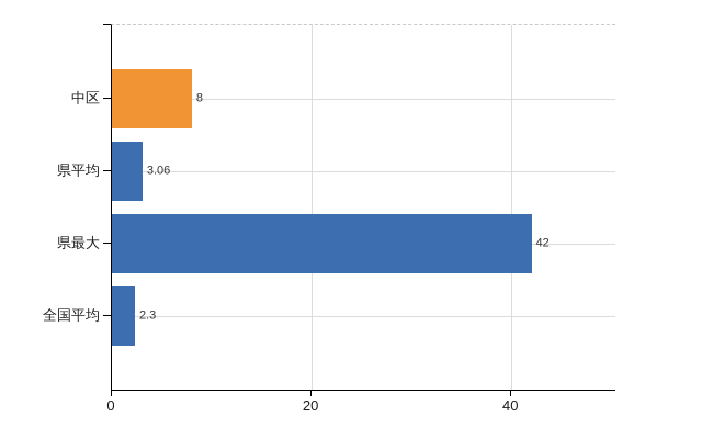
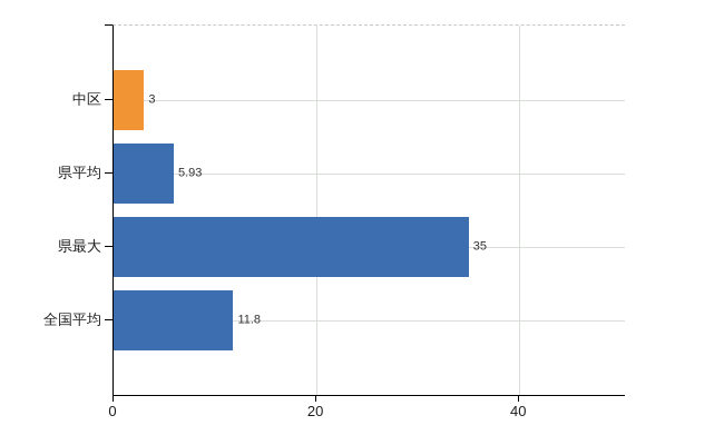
中区: 8 -> 3
県平均: 3.06 -> 5.93
県最大: 42 -> 35
全国平均: 2.3 -> 11.8
